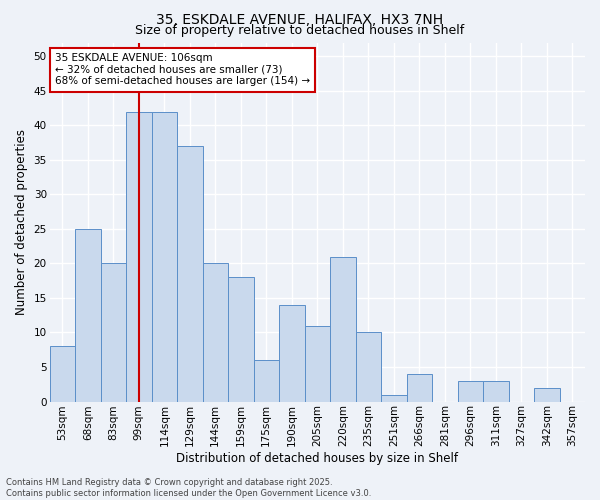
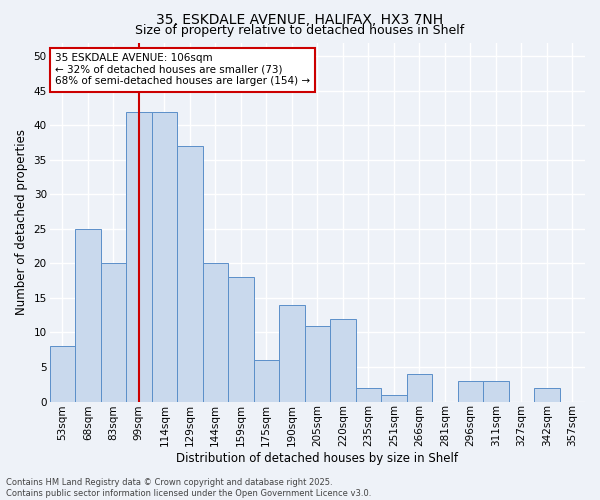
220sqm: 21 -> 12
235sqm: 10 -> 2
